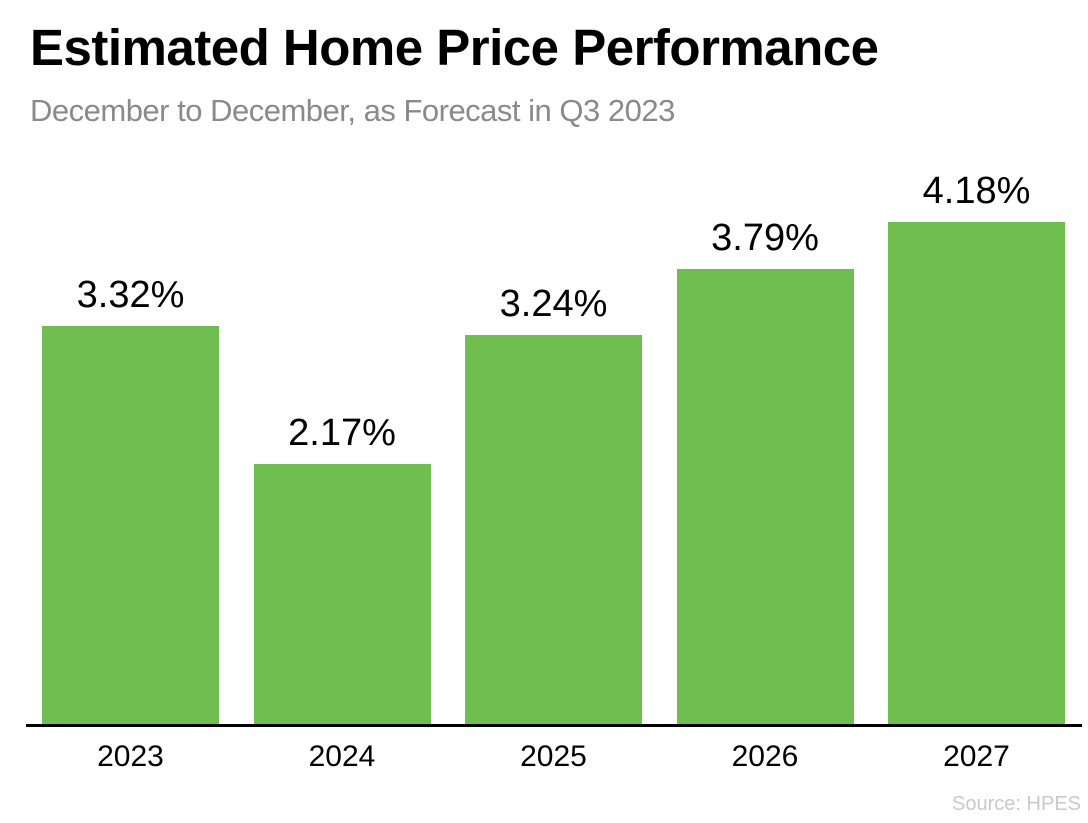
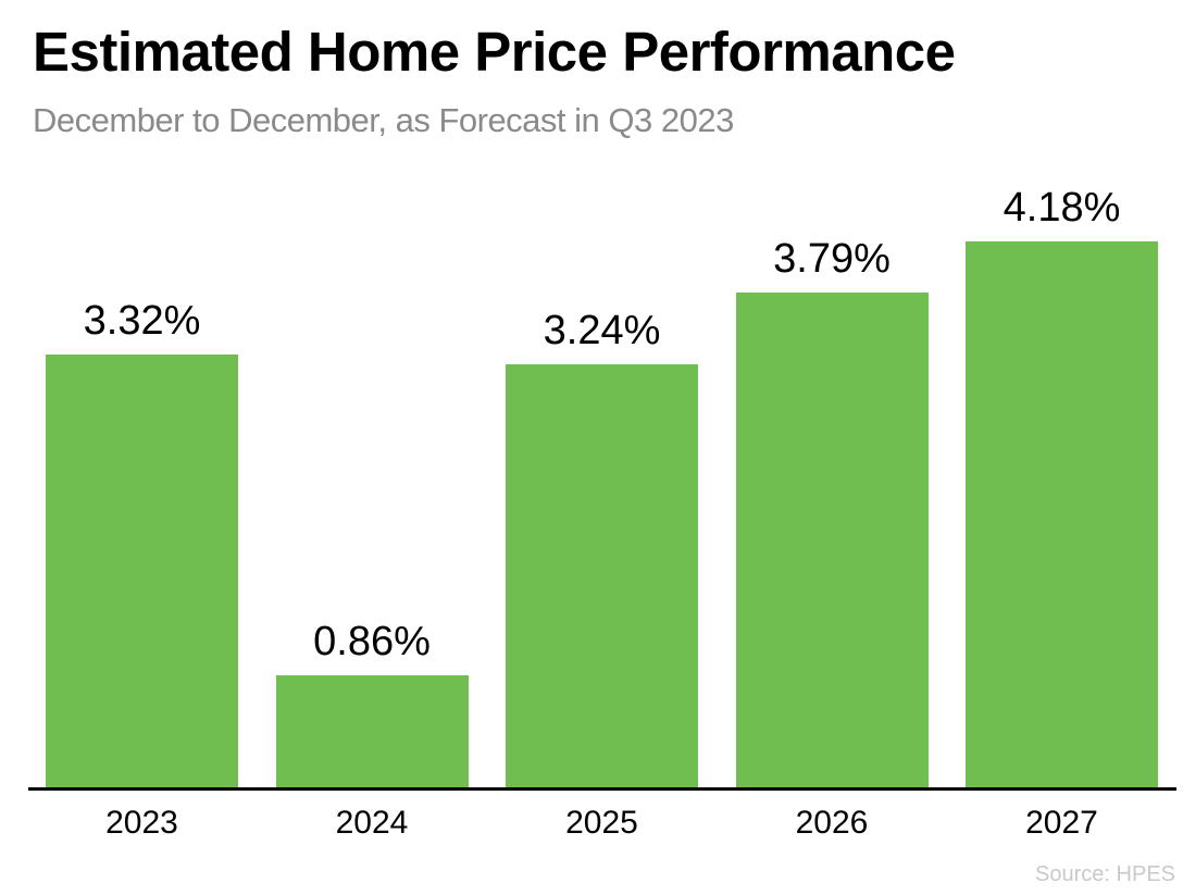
2024: 2.17% -> 0.86%
